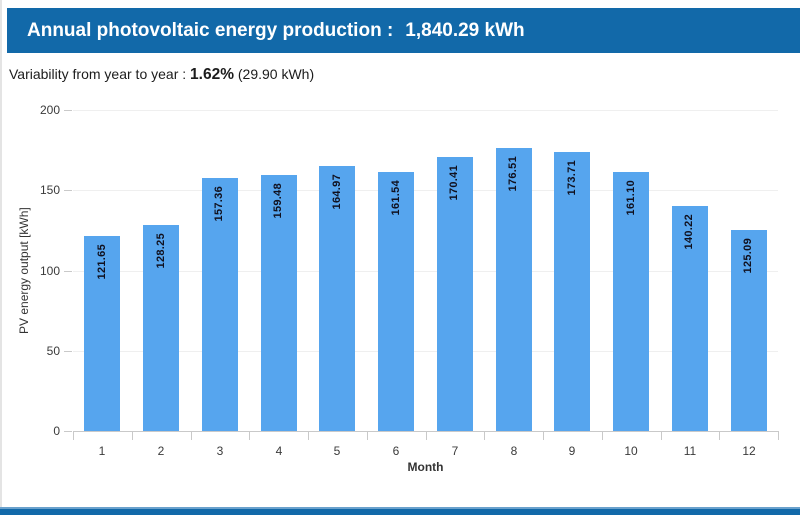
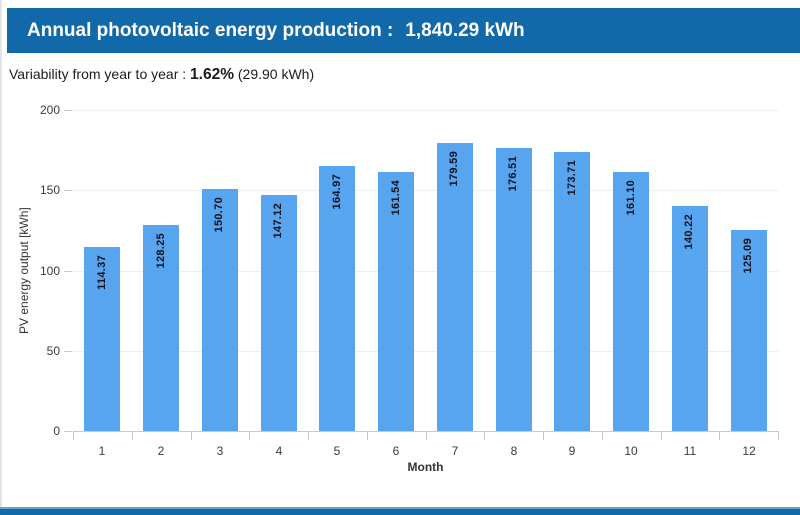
1: 121.65 -> 114.37
3: 157.36 -> 150.70
4: 159.48 -> 147.12
7: 170.41 -> 179.59
